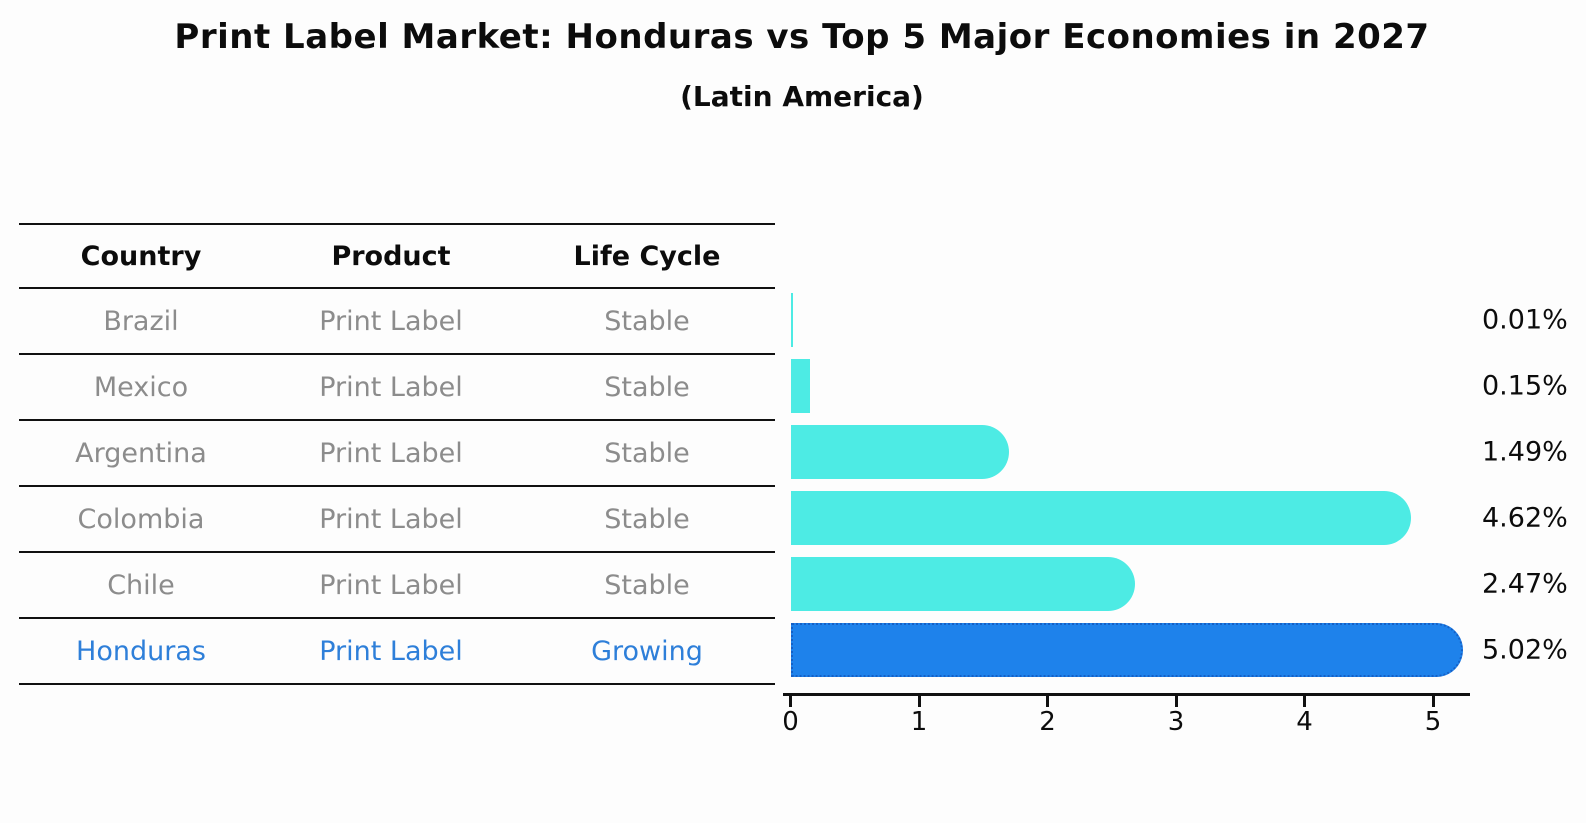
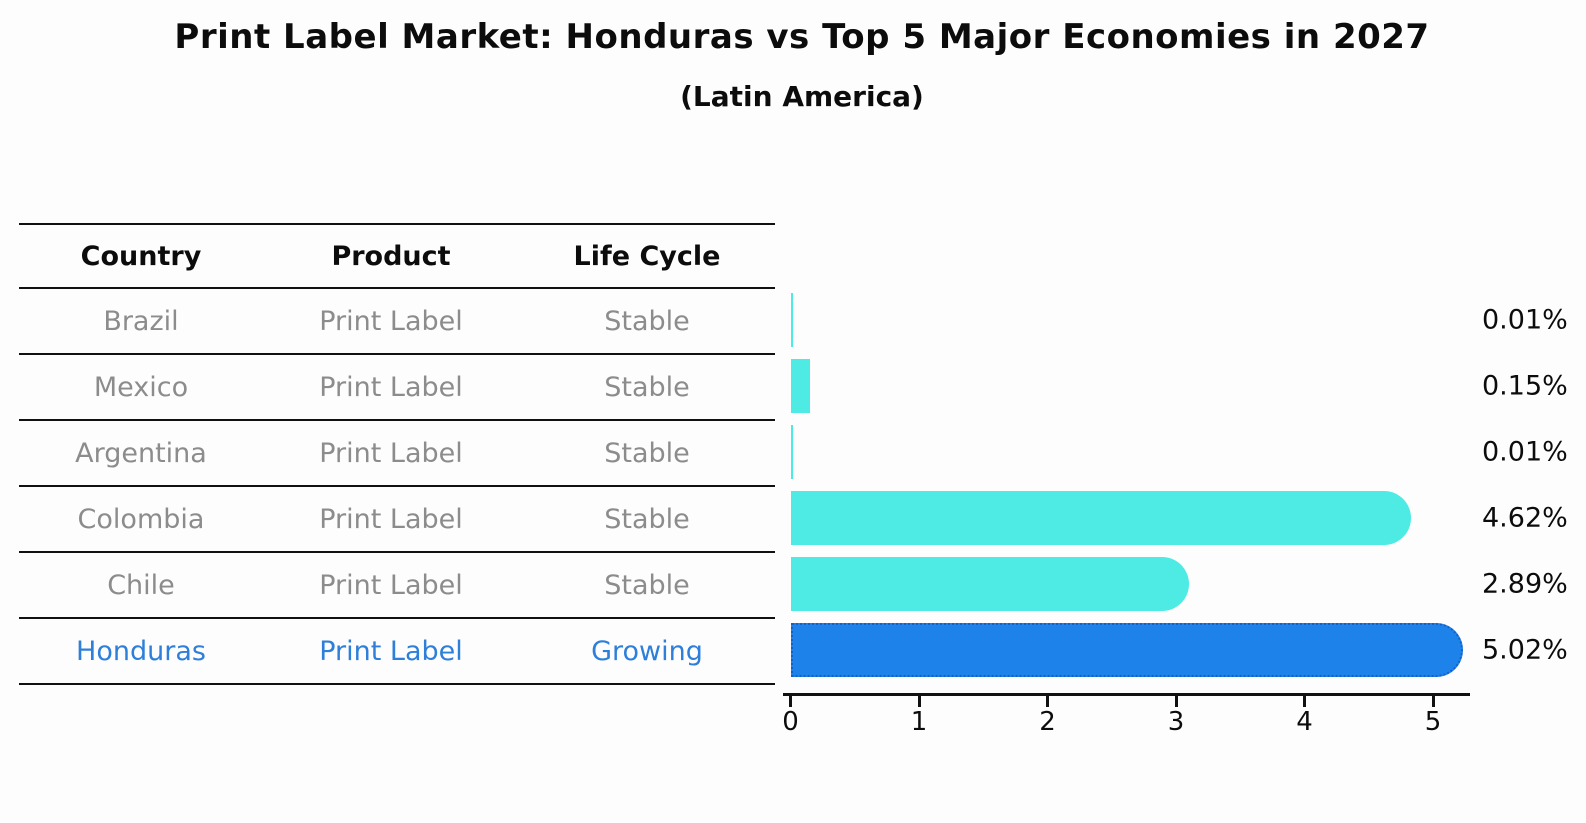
Argentina: 1.49% -> 0.01%
Chile: 2.47% -> 2.89%
